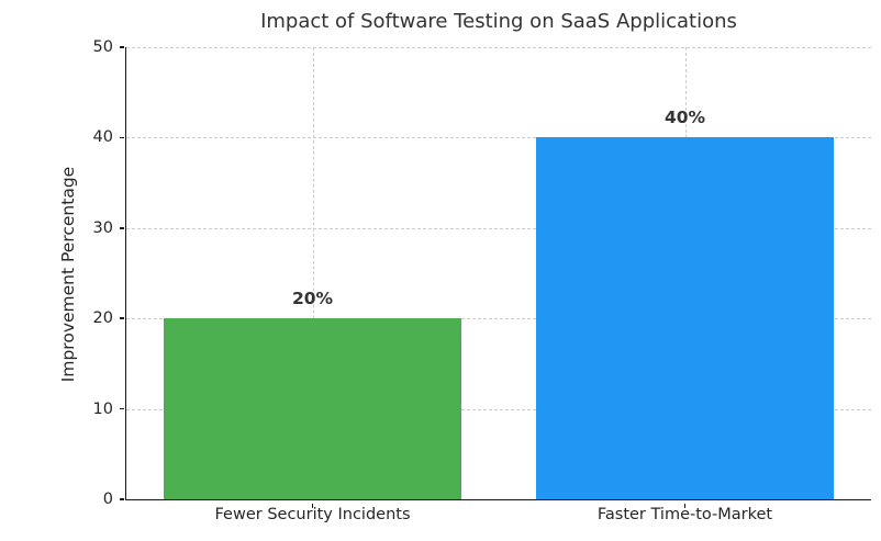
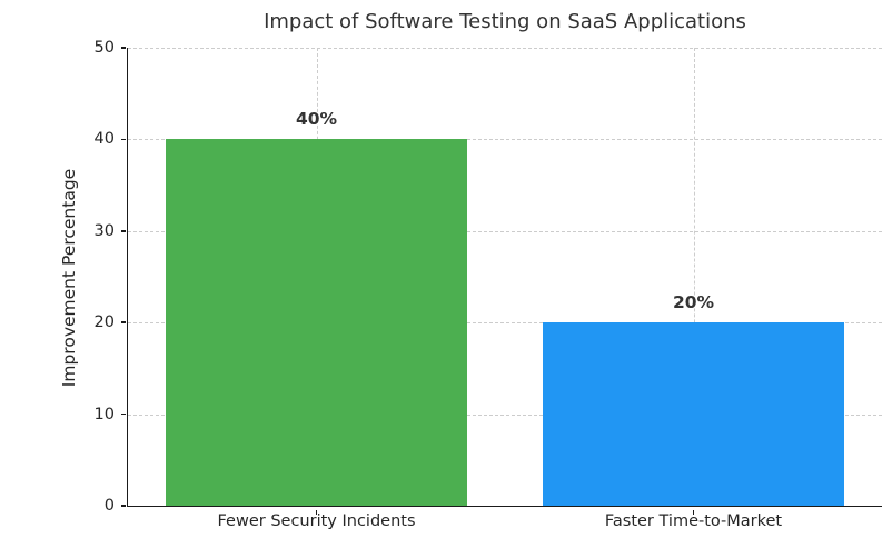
Fewer Security Incidents: 20% -> 40%
Faster Time-to-Market: 40% -> 20%
